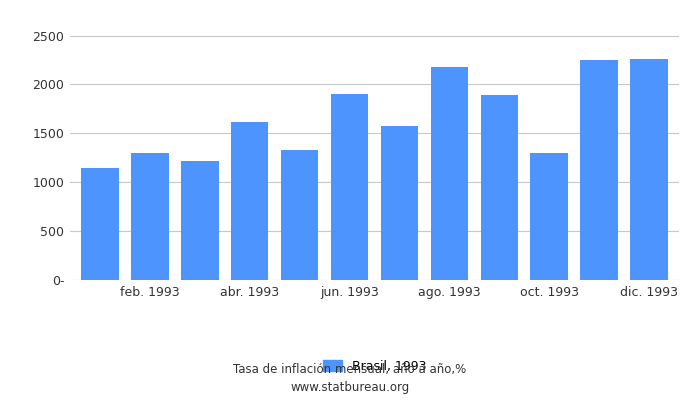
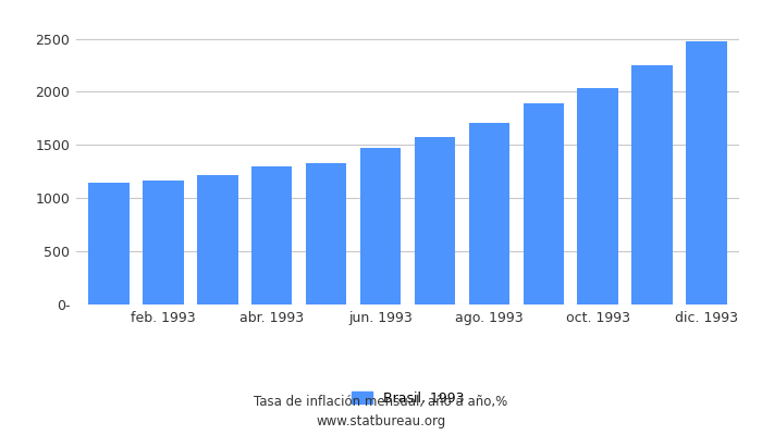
feb. 1993: 1300 -> 1160
abr. 1993: 1620 -> 1300
jun. 1993: 1900 -> 1470
ago. 1993: 2180 -> 1710
oct. 1993: 1300 -> 2040
dic. 1993: 2260 -> 2480
